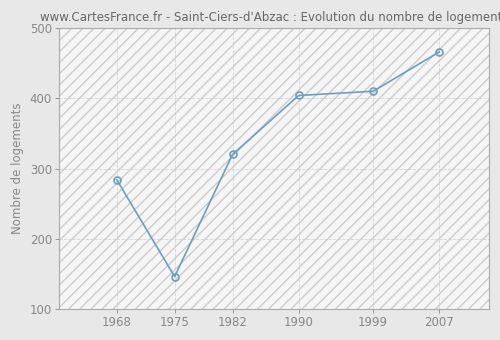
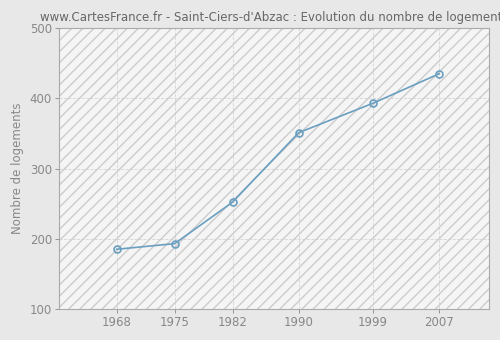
1968: 284 -> 185
1975: 146 -> 193
1982: 320 -> 252
1990: 404 -> 351
1999: 410 -> 393
2007: 466 -> 435
